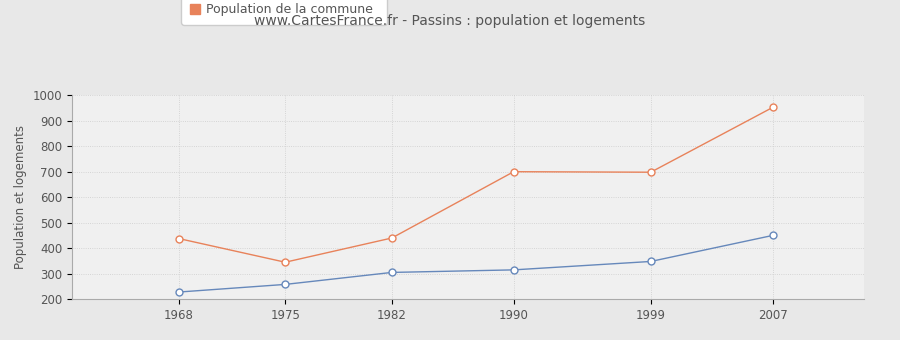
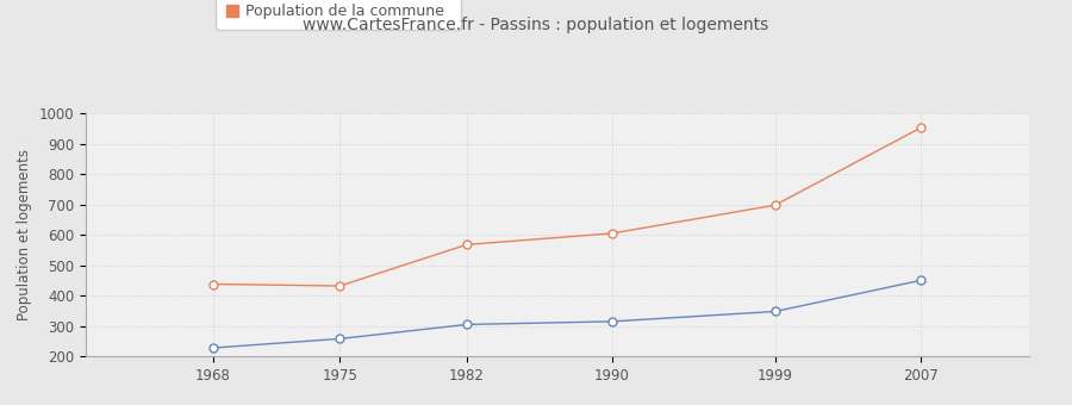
Population de la commune/1975: 345 -> 432
Population de la commune/1982: 440 -> 568
Population de la commune/1990: 700 -> 605
